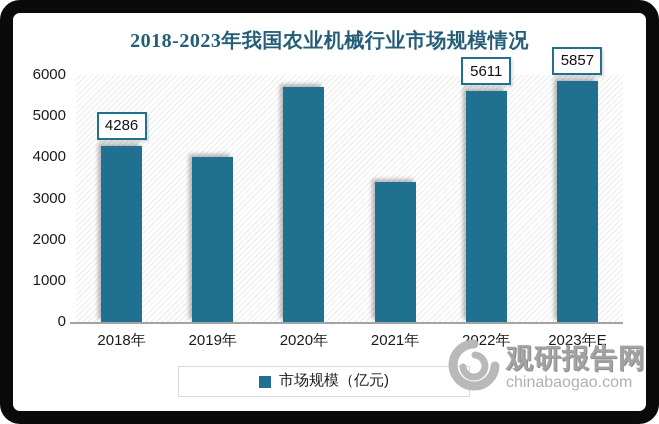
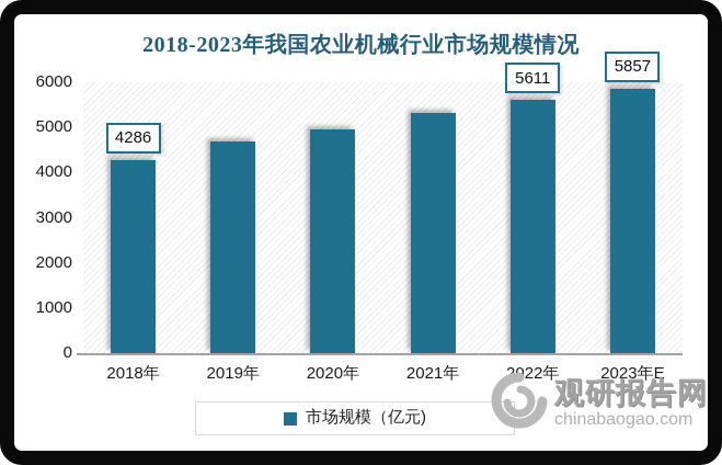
2019年: 4000 -> 4700
2020年: 5700 -> 5000
2021年: 3400 -> 5300
